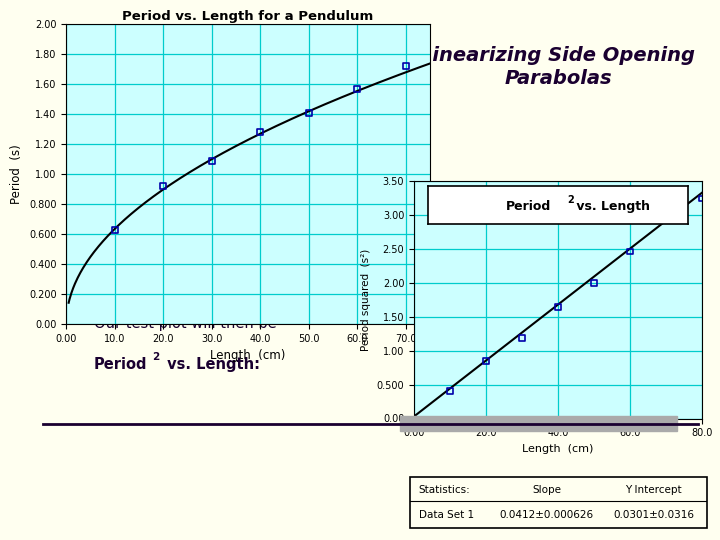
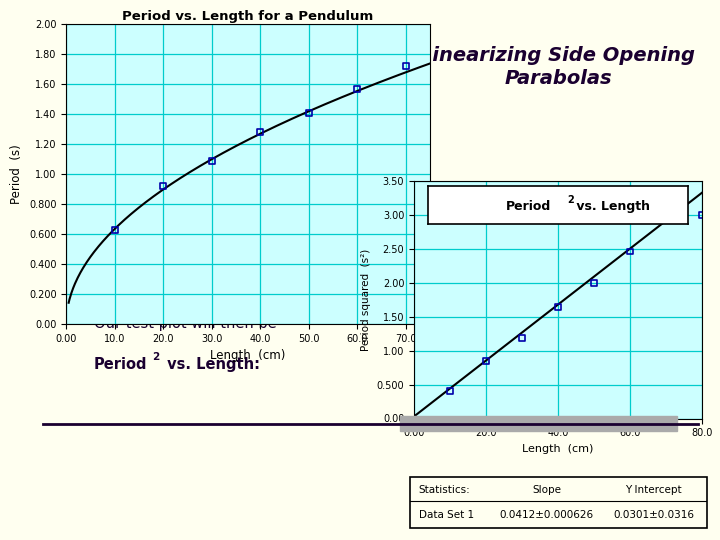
80.0: 3.24 -> 3.00
